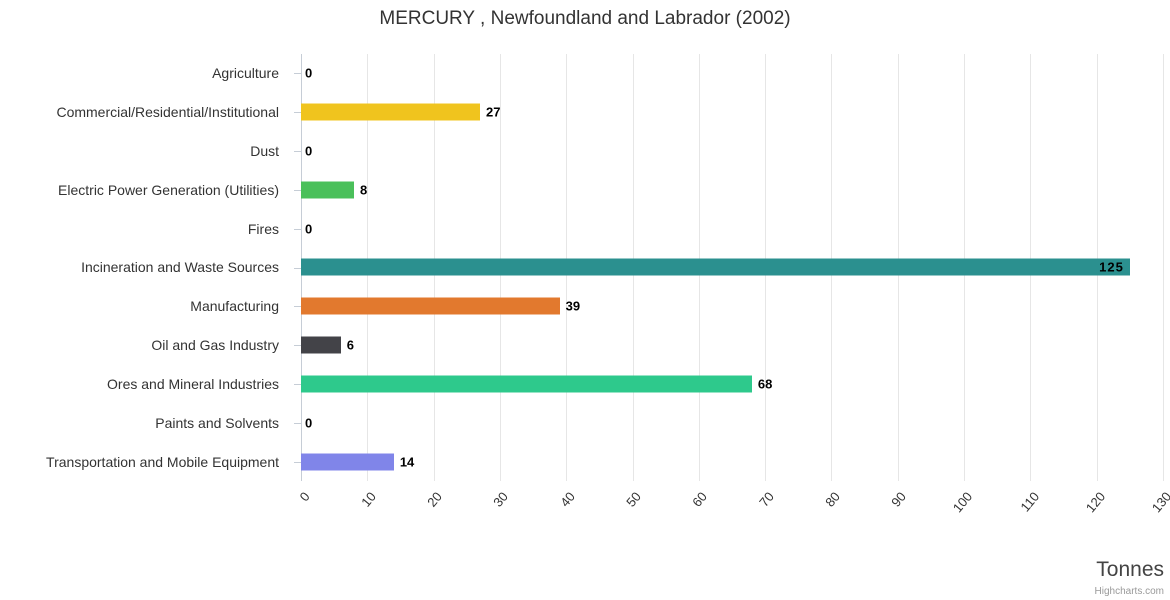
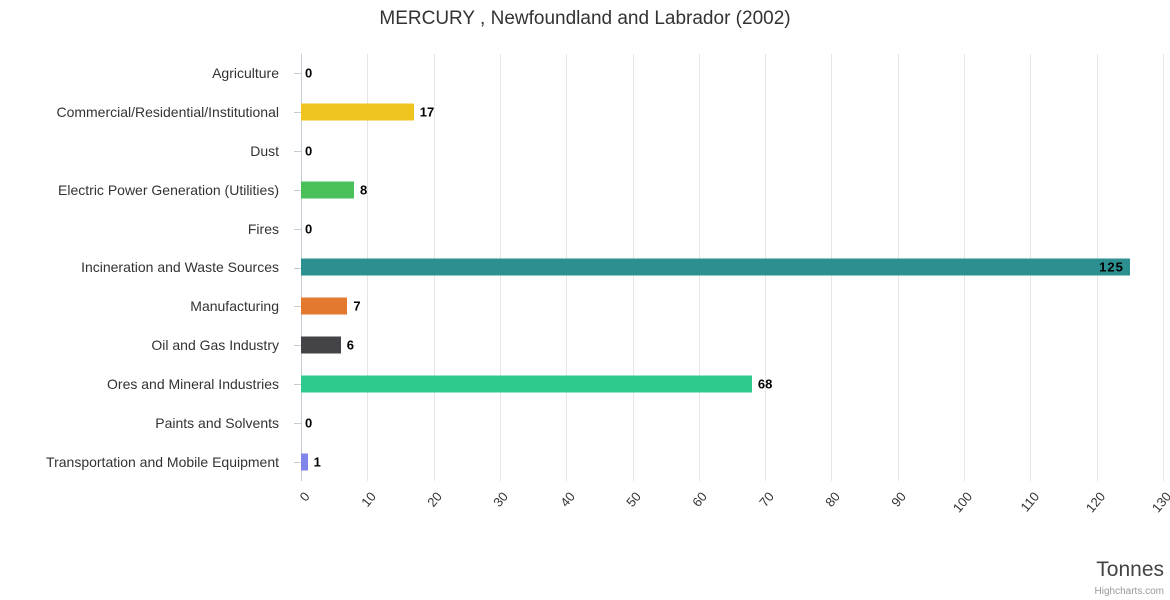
Commercial/Residential/Institutional: 27 -> 17
Manufacturing: 39 -> 7
Transportation and Mobile Equipment: 14 -> 1
